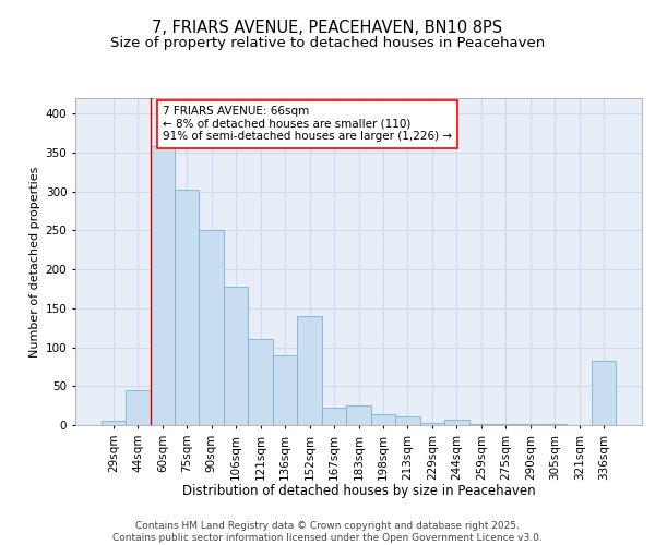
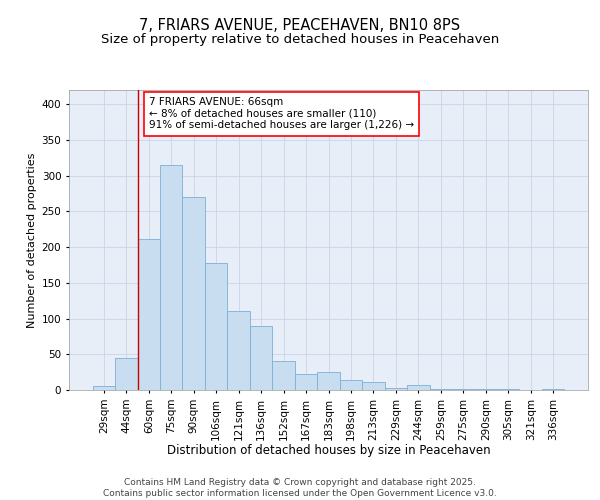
60sqm: 358 -> 212
75sqm: 302 -> 315
90sqm: 250 -> 270
152sqm: 140 -> 40
336sqm: 82 -> 2
